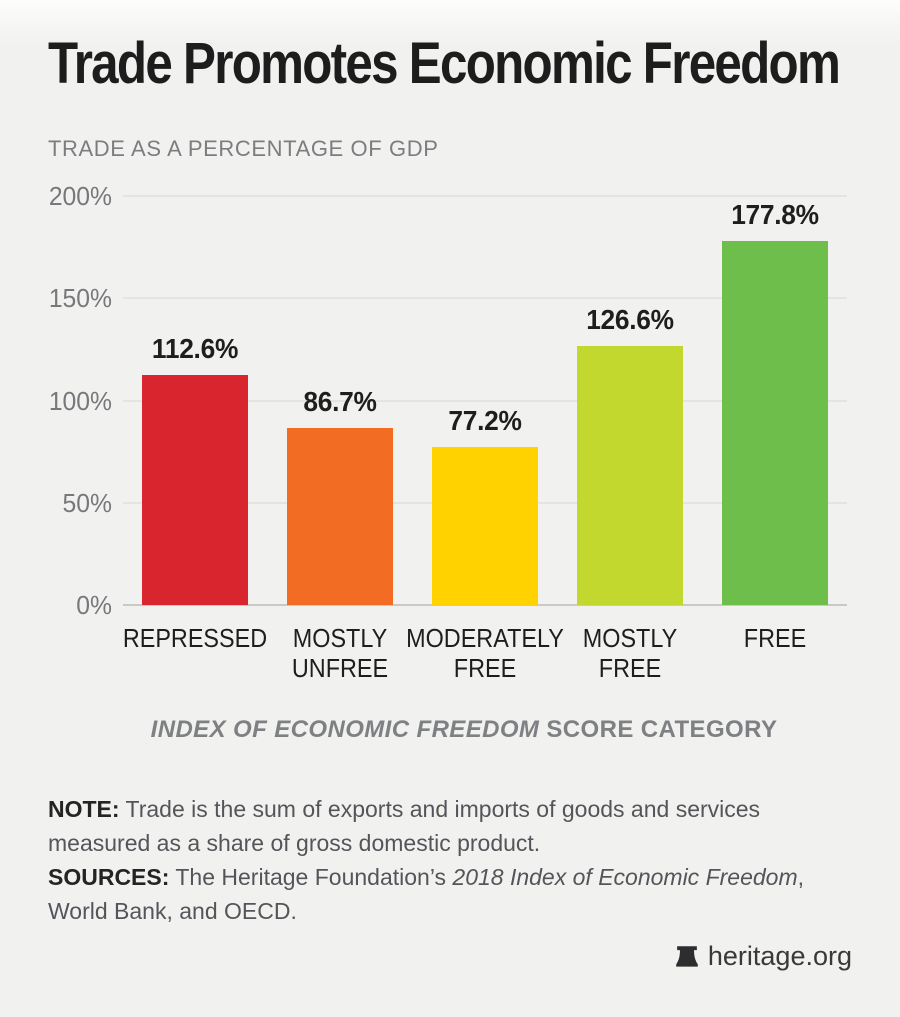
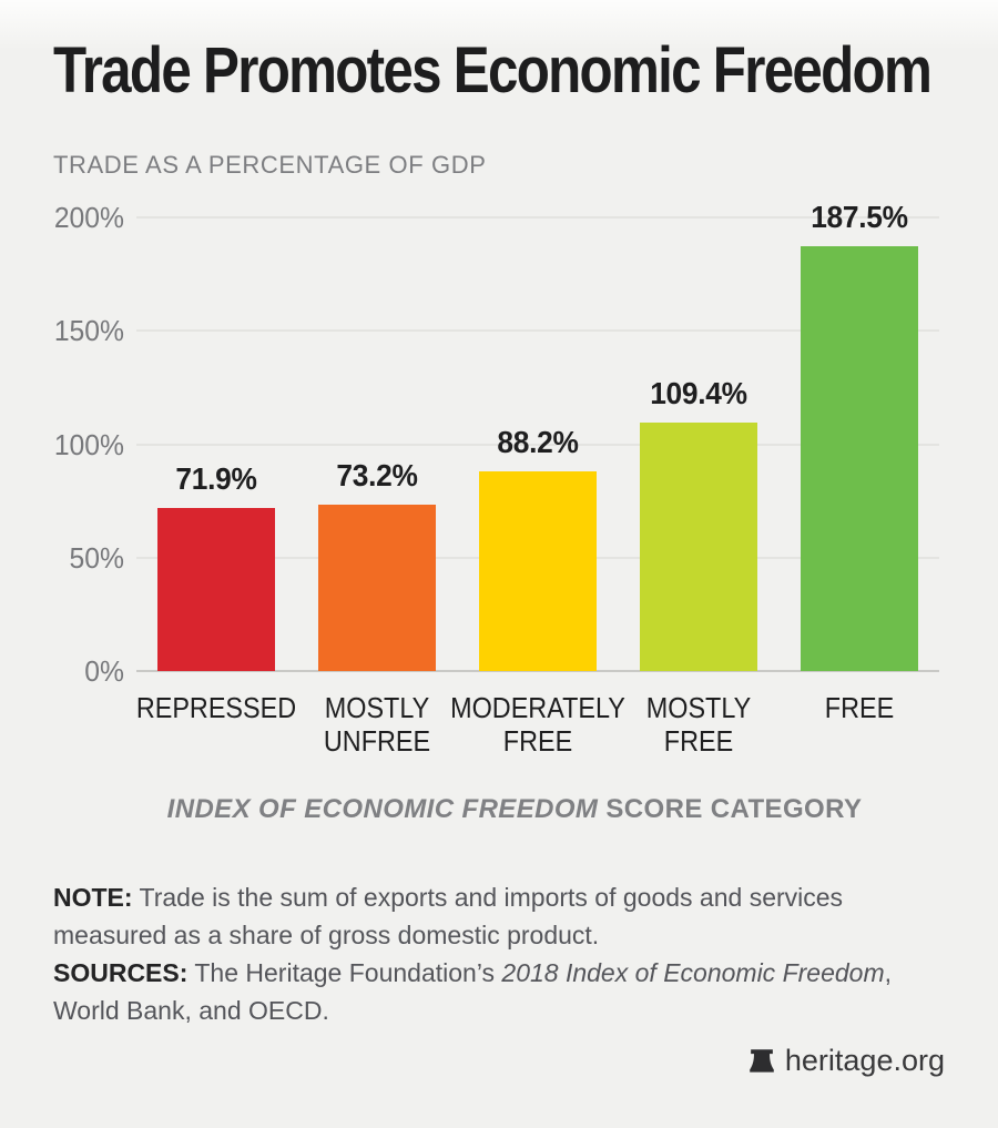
REPRESSED: 112.6% -> 71.9%
MOSTLY UNFREE: 86.7% -> 73.2%
MODERATELY FREE: 77.2% -> 88.2%
MOSTLY FREE: 126.6% -> 109.4%
FREE: 177.8% -> 187.5%
